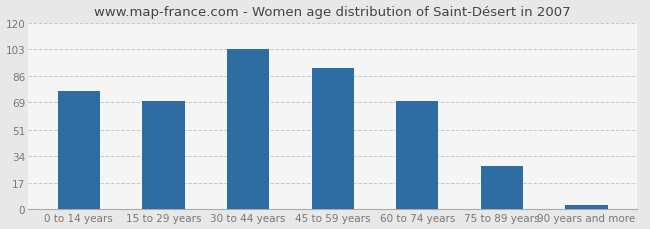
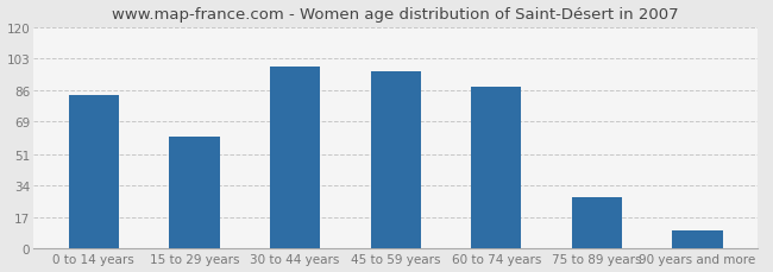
0 to 14 years: 76 -> 83
15 to 29 years: 70 -> 61
30 to 44 years: 103 -> 99
45 to 59 years: 91 -> 96
60 to 74 years: 70 -> 88
90 years and more: 3 -> 10
